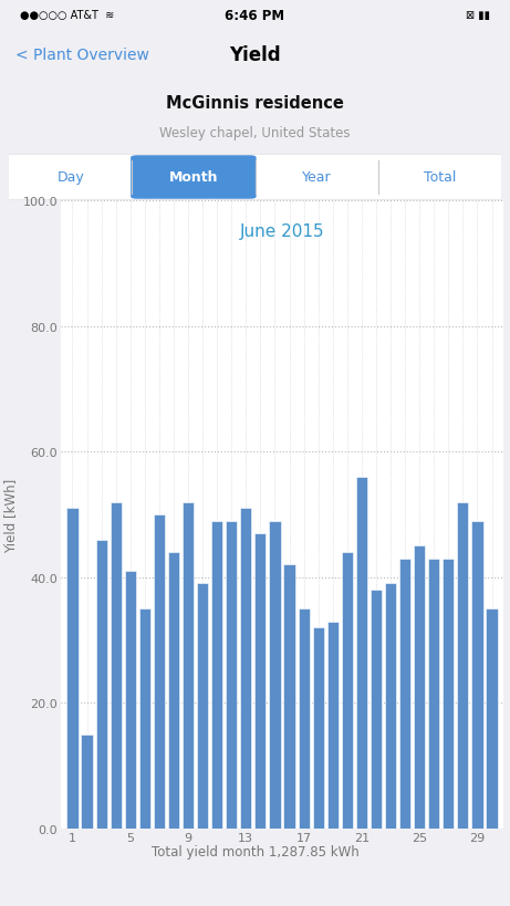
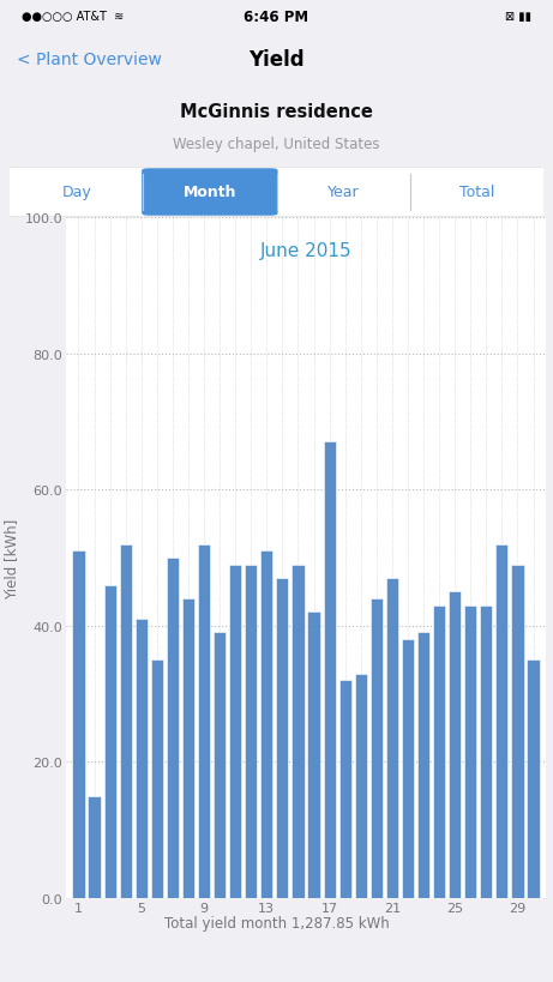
17: 35 -> 67
21: 56 -> 47
